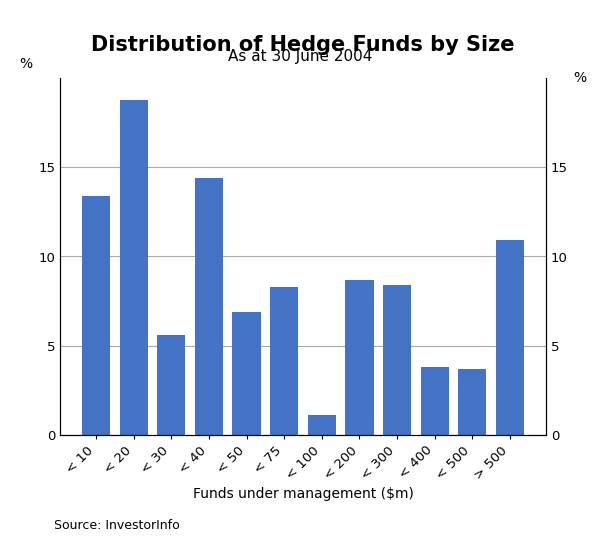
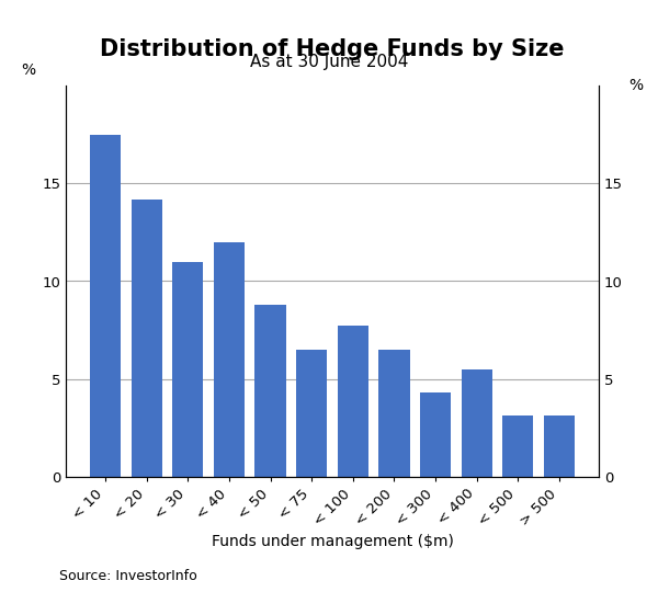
< 10: 13.4 -> 17.5
< 20: 18.8 -> 14.2
< 30: 5.6 -> 11.0
< 40: 14.4 -> 12.0
< 50: 6.9 -> 8.8
< 75: 8.3 -> 6.5
< 100: 1.1 -> 7.7
< 200: 8.7 -> 6.5
< 300: 8.4 -> 4.3
< 400: 3.8 -> 5.5
< 500: 3.7 -> 3.1
> 500: 10.9 -> 3.1
